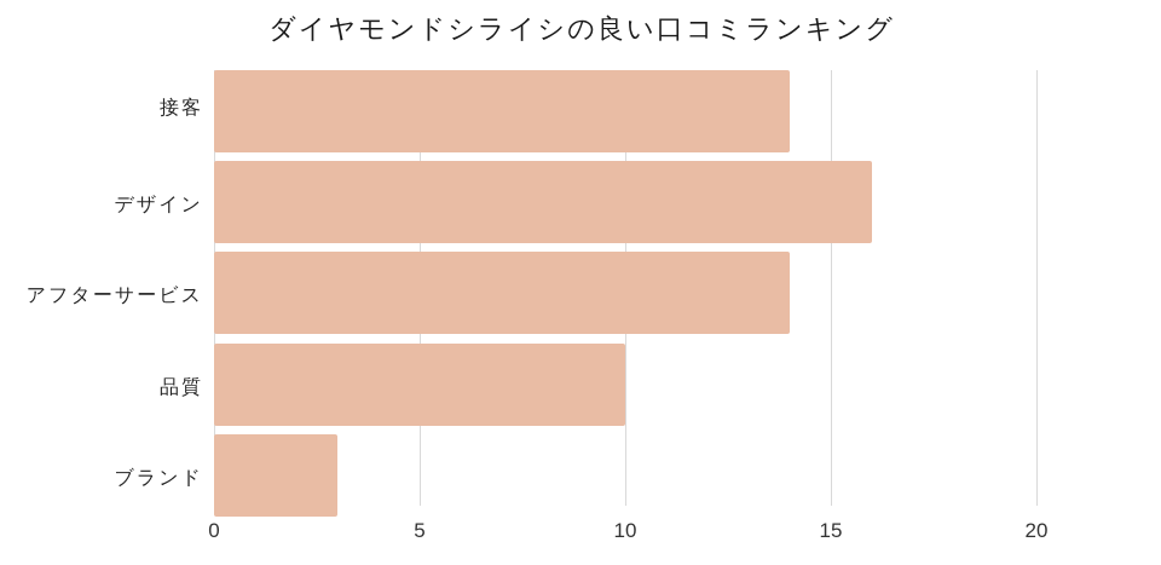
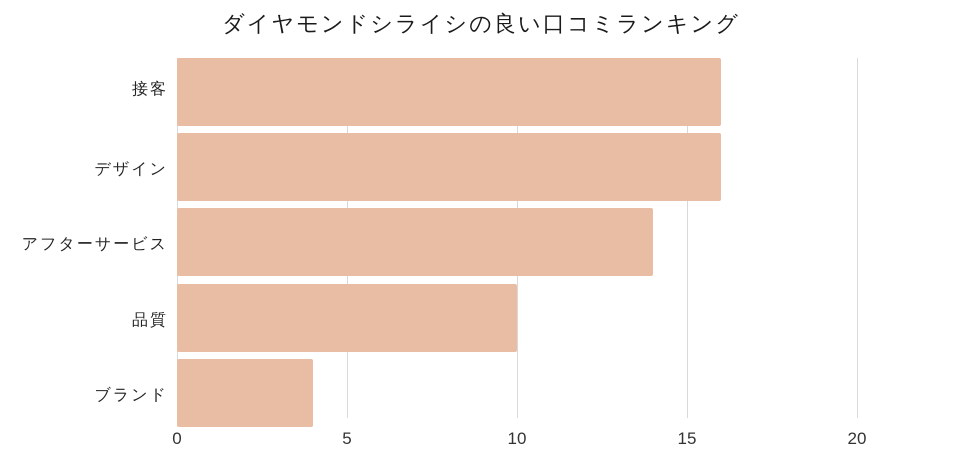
接客: 14 -> 16
ブランド: 3 -> 4
